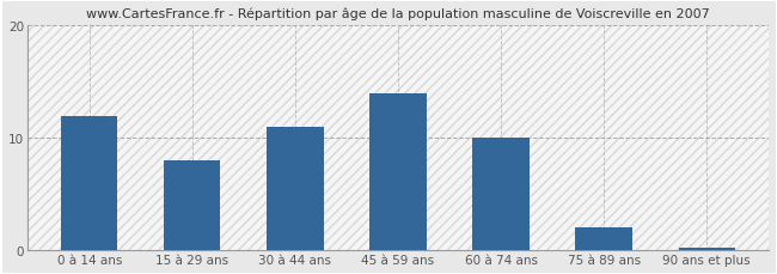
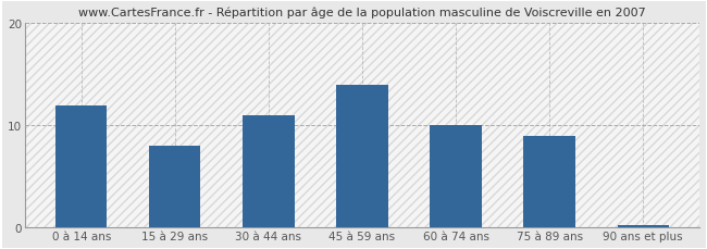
75 à 89 ans: 2.0 -> 9.0
